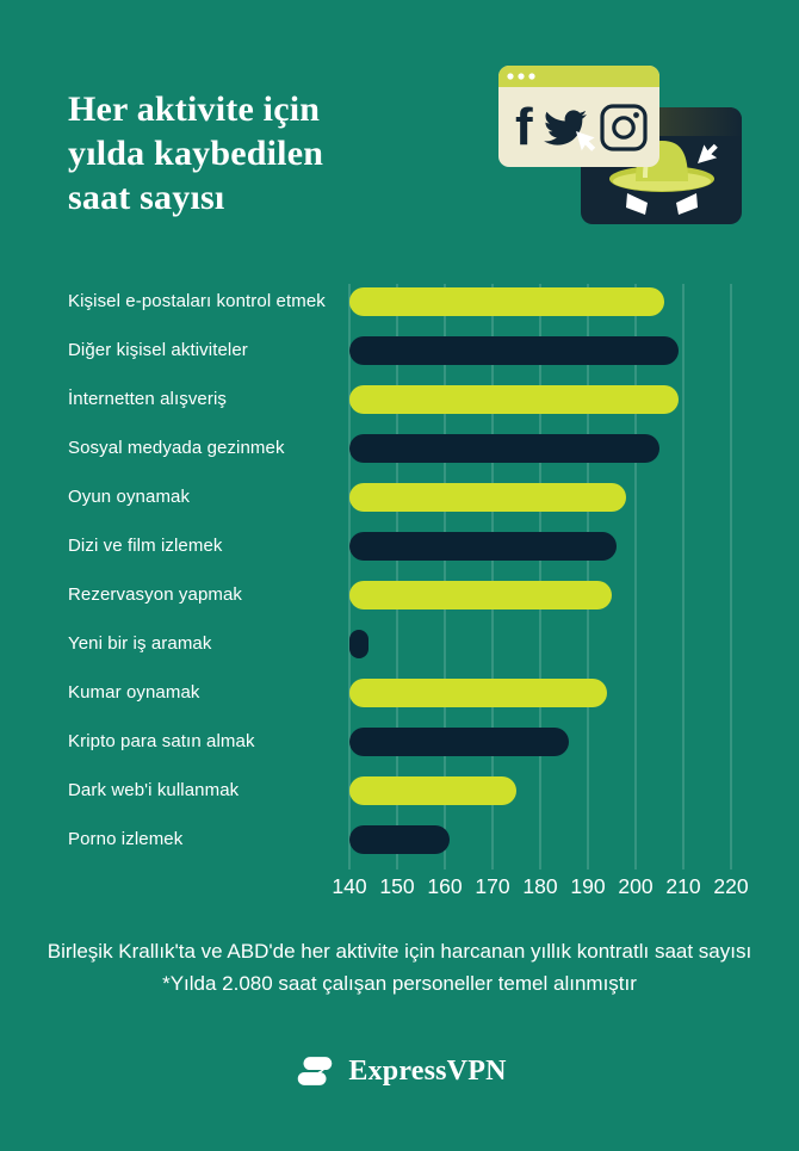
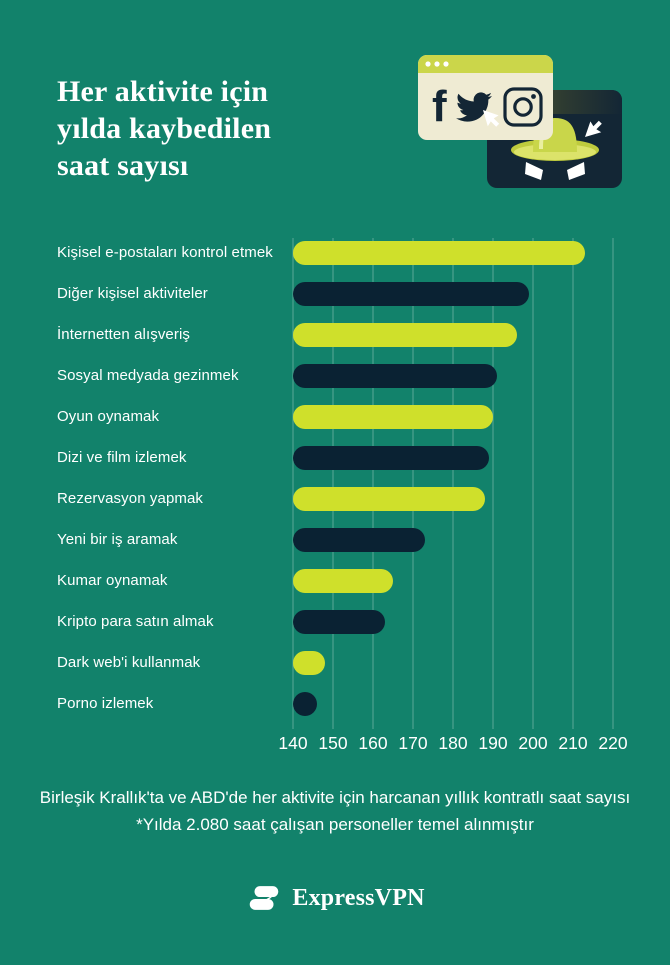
Kişisel e-postaları kontrol etmek: 206 -> 213
Diğer kişisel aktiviteler: 209 -> 199
İnternetten alışveriş: 209 -> 196
Sosyal medyada gezinmek: 205 -> 191
Oyun oynamak: 198 -> 190
Dizi ve film izlemek: 196 -> 189
Rezervasyon yapmak: 195 -> 188
Yeni bir iş aramak: 144 -> 173
Kumar oynamak: 194 -> 165
Kripto para satın almak: 186 -> 163
Dark web'i kullanmak: 175 -> 148
Porno izlemek: 161 -> 146
